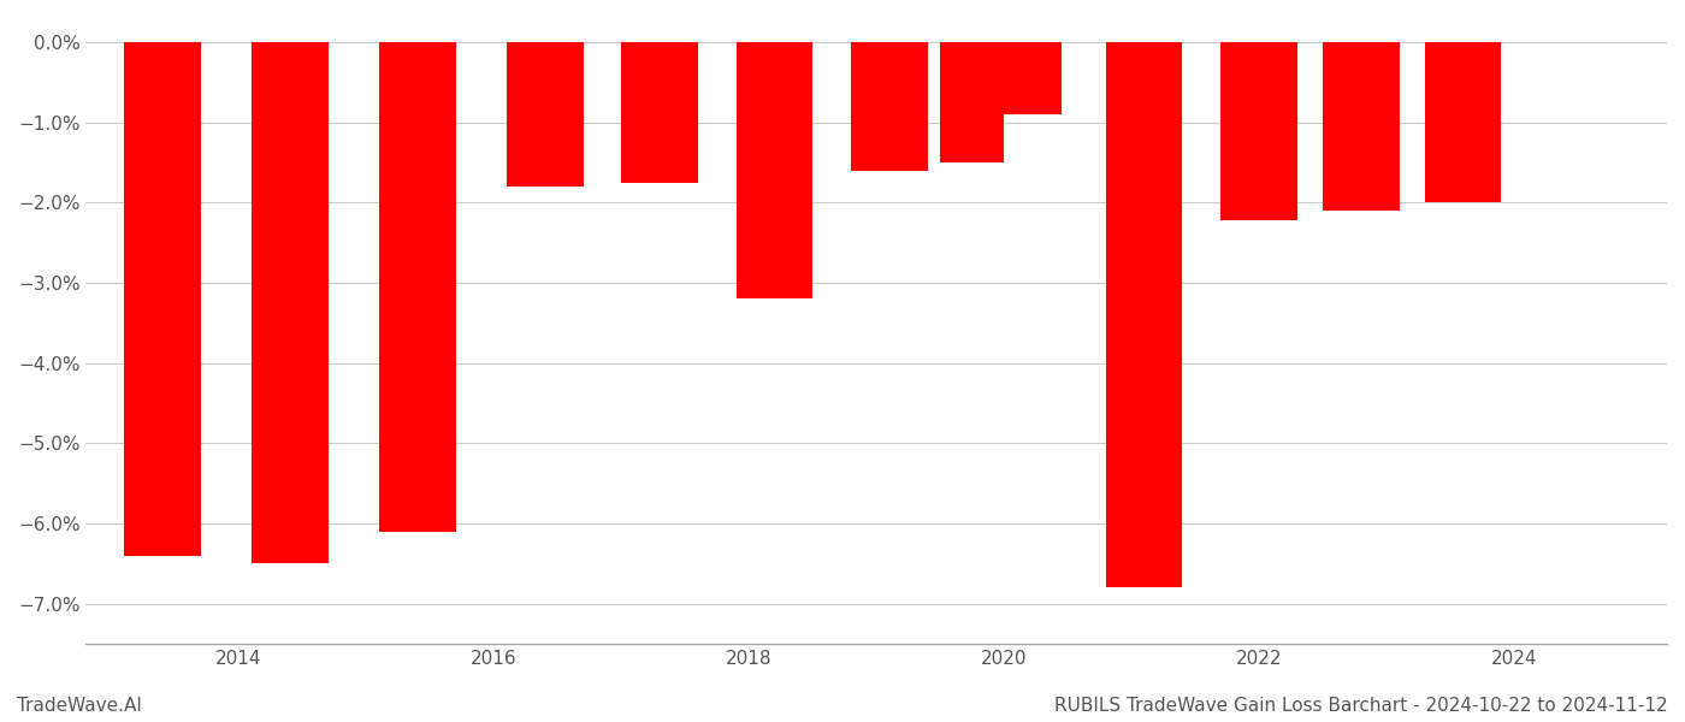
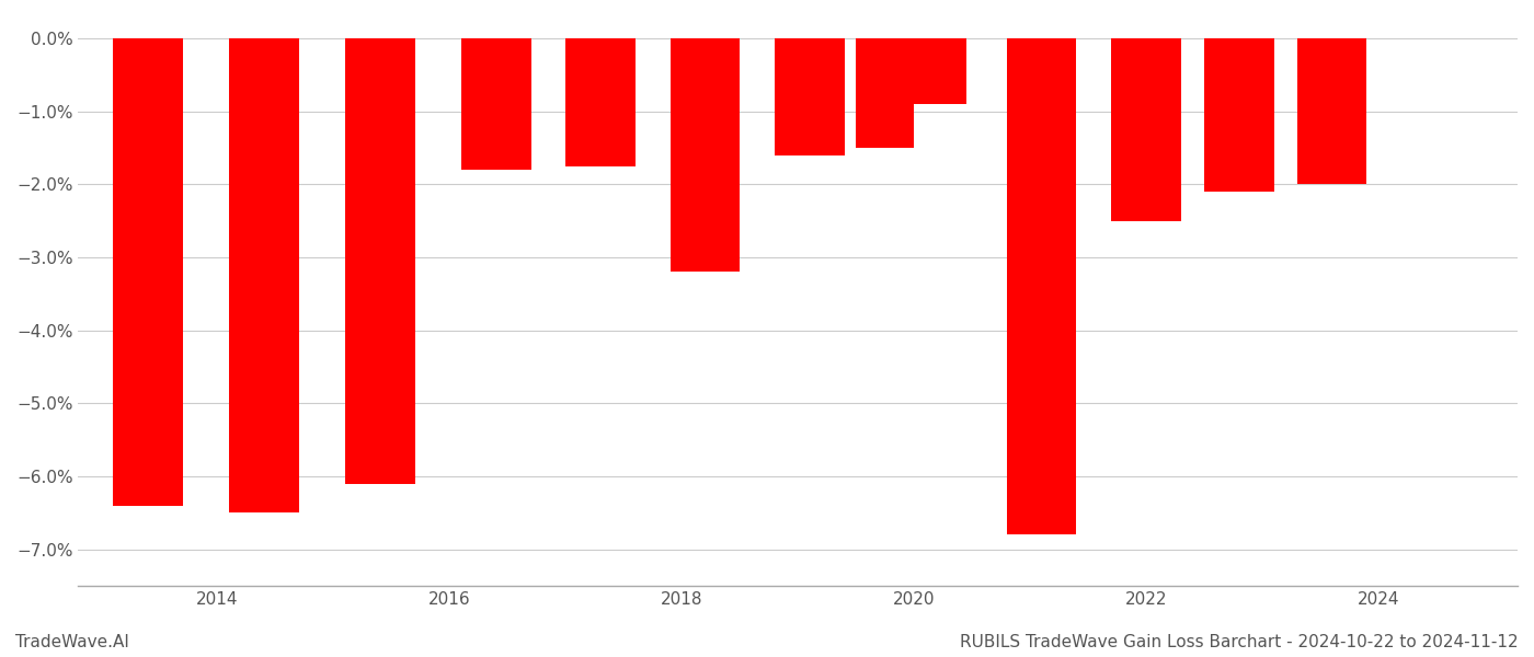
2022: -2.22% -> -2.50%
